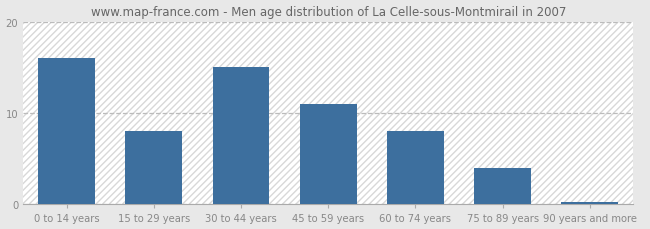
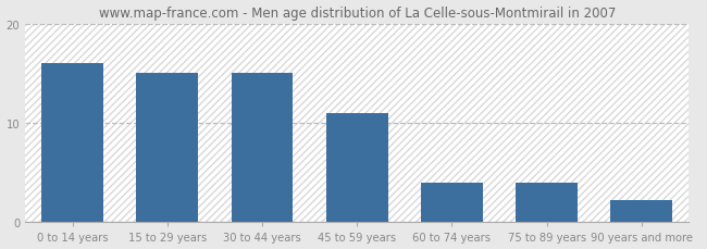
15 to 29 years: 8.0 -> 15.0
60 to 74 years: 8.0 -> 4.0
90 years and more: 0.3 -> 2.2
